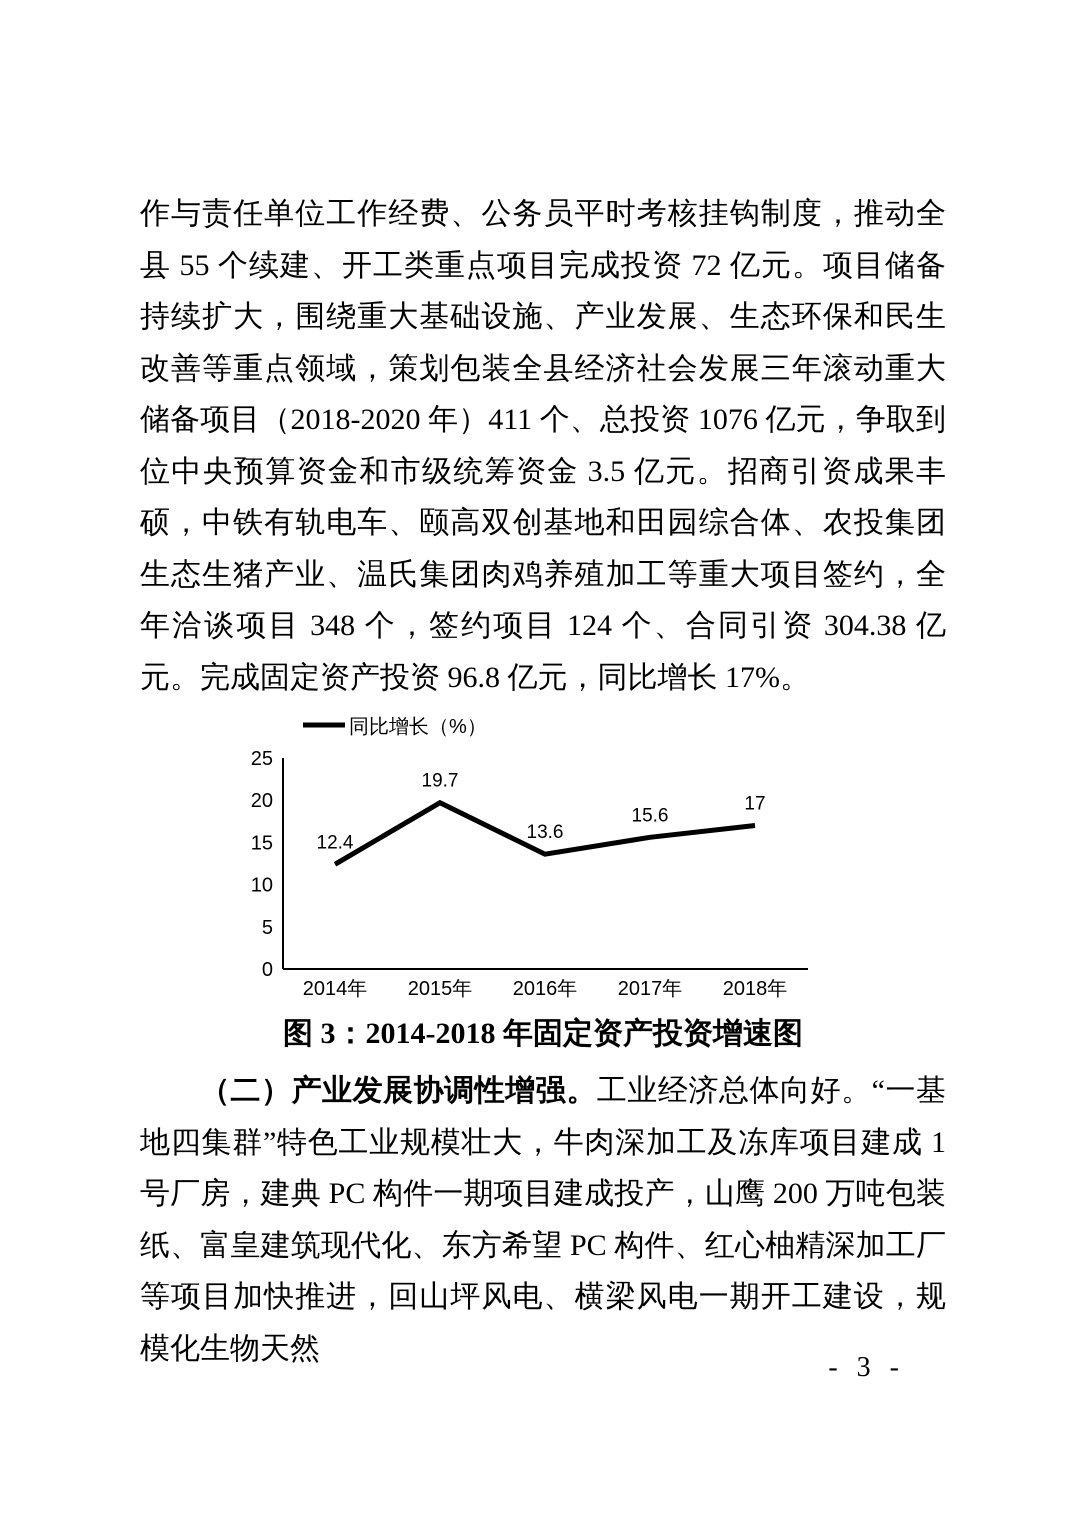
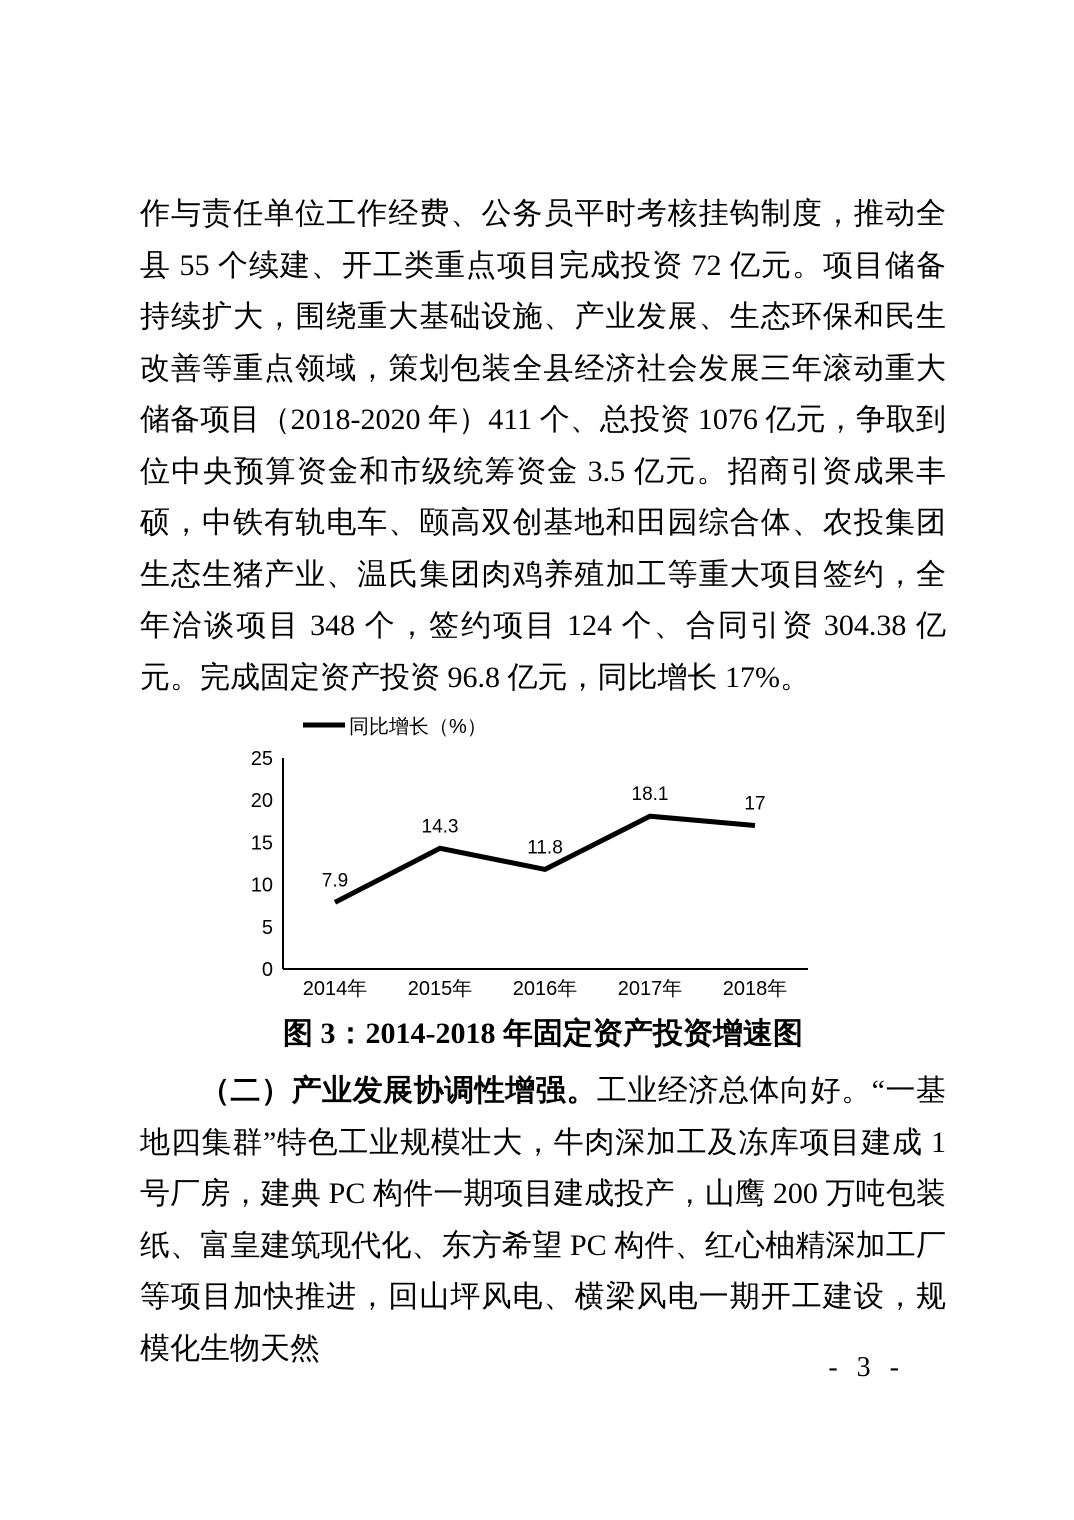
2014年: 12.4 -> 7.9
2015年: 19.7 -> 14.3
2016年: 13.6 -> 11.8
2017年: 15.6 -> 18.1
